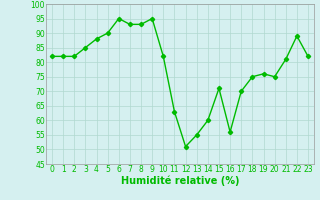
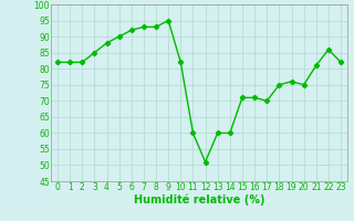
6: 95 -> 92
11: 63 -> 60
13: 55 -> 60
16: 56 -> 71
22: 89 -> 86
